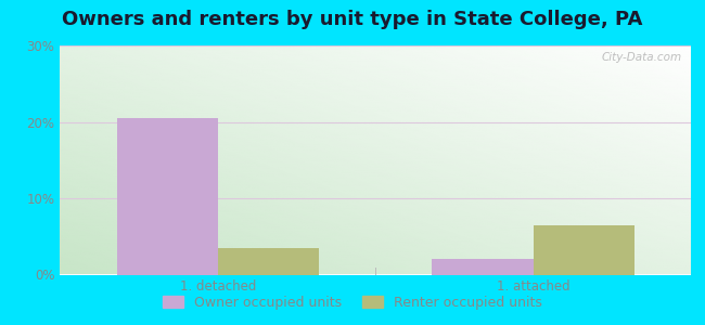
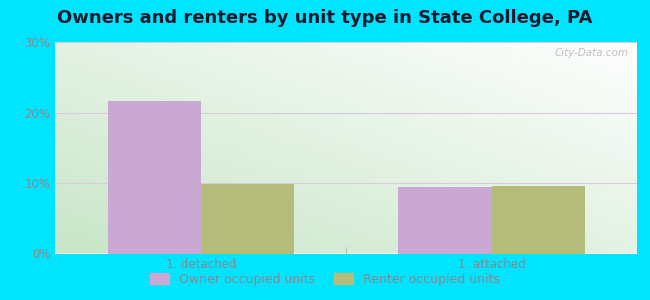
Owner occupied units/1. detached: 20.5% -> 21.6%
Renter occupied units/1. detached: 3.5% -> 9.8%
Owner occupied units/1. attached: 2.0% -> 9.4%
Renter occupied units/1. attached: 6.5% -> 9.6%
